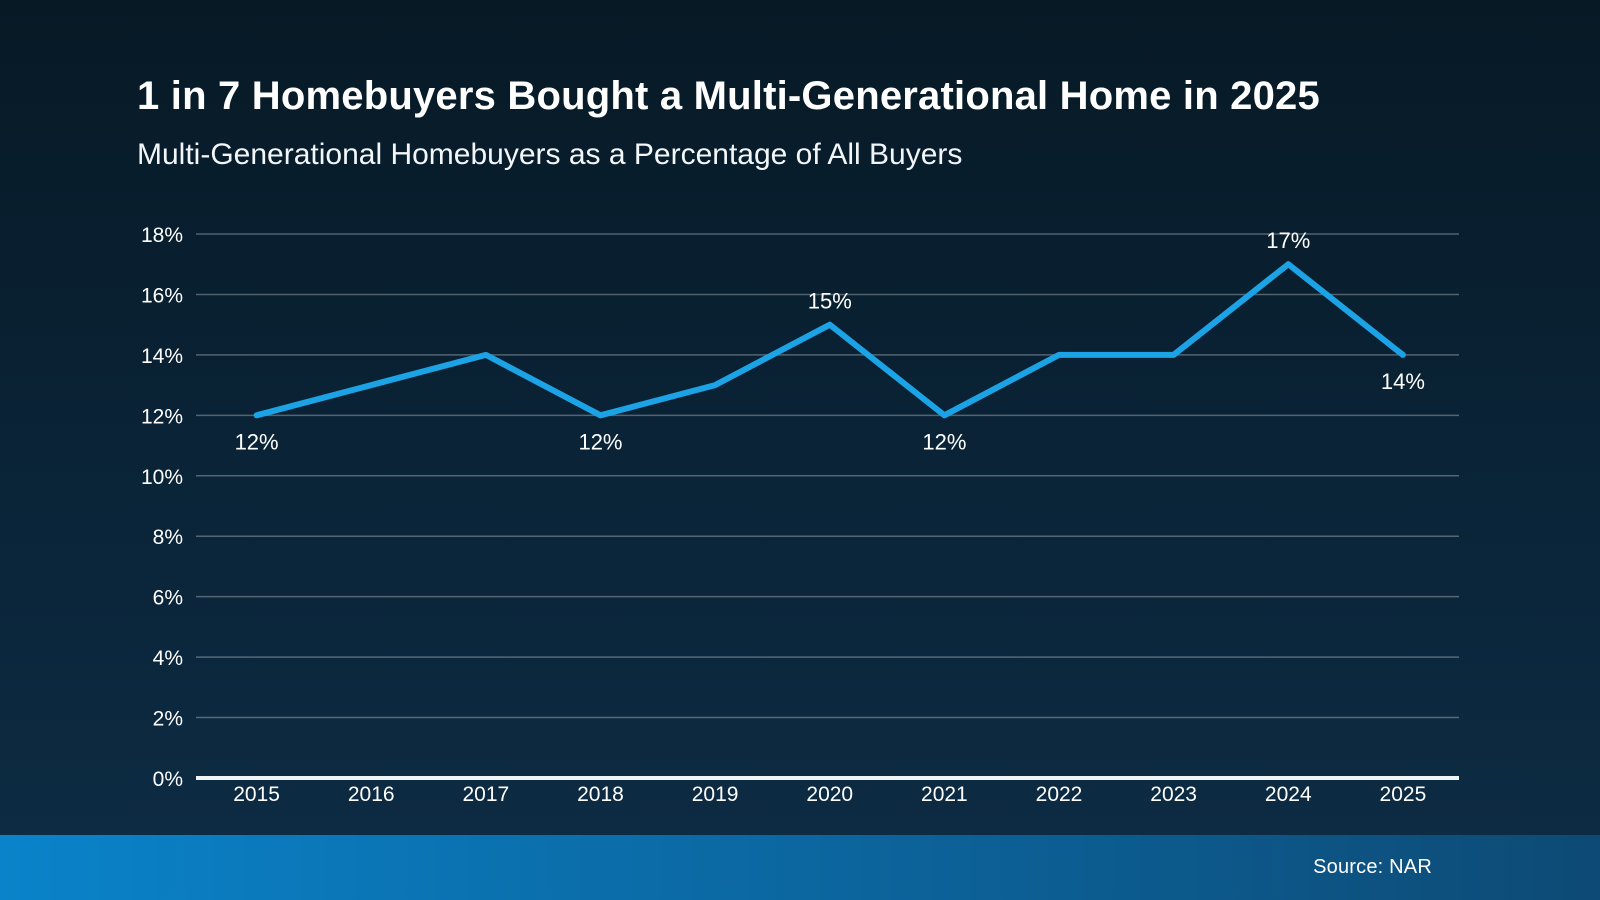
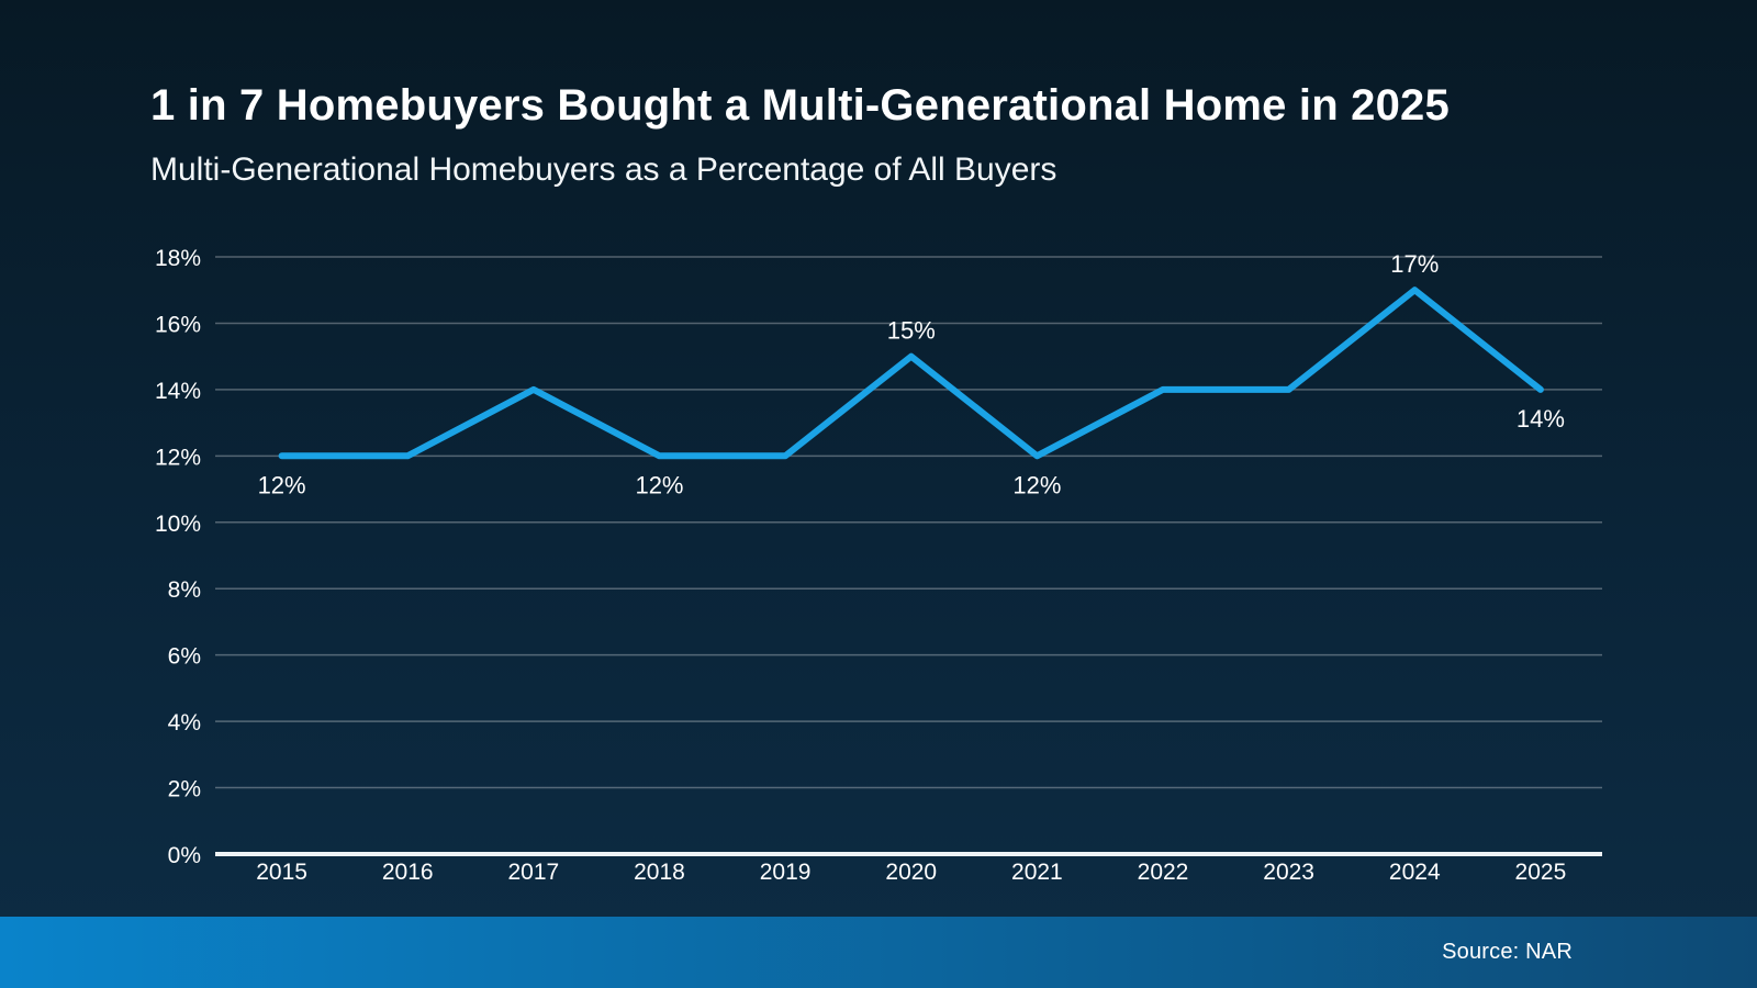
2016: 13% -> 12%
2019: 13% -> 12%
